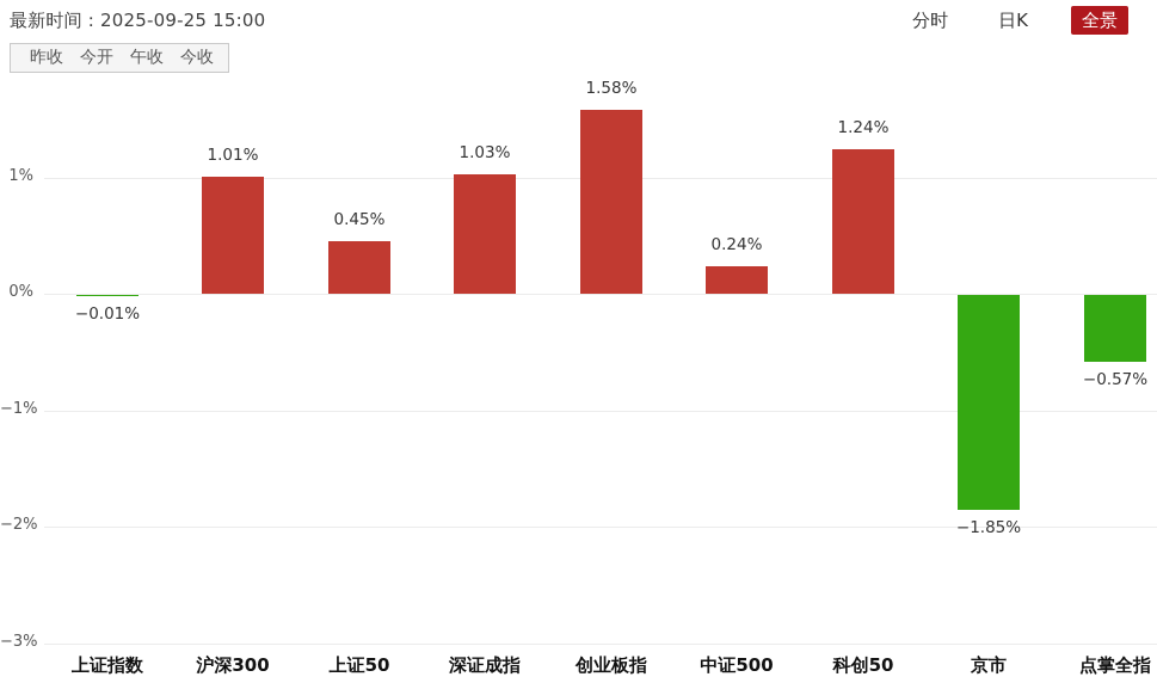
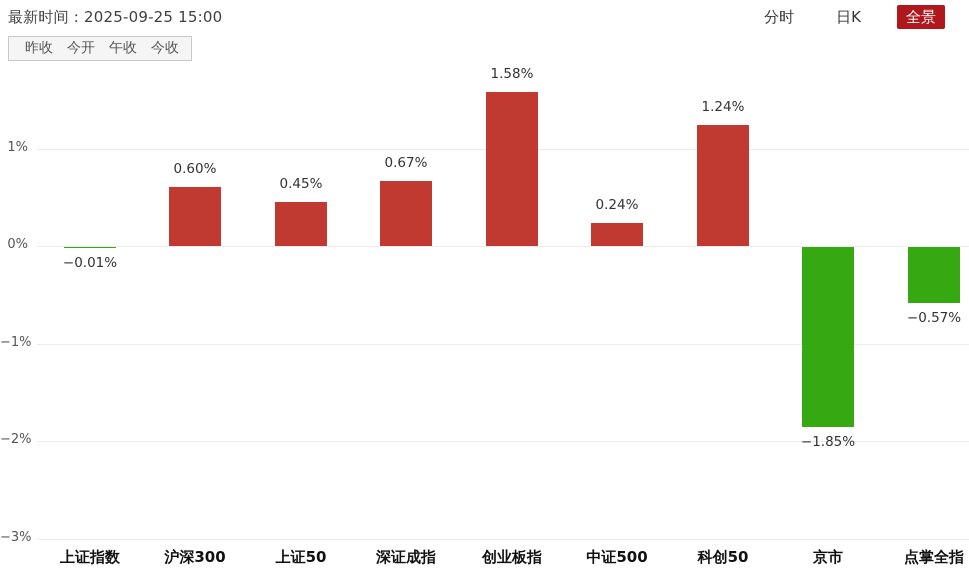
沪深300: 1.01% -> 0.60%
深证成指: 1.03% -> 0.67%
